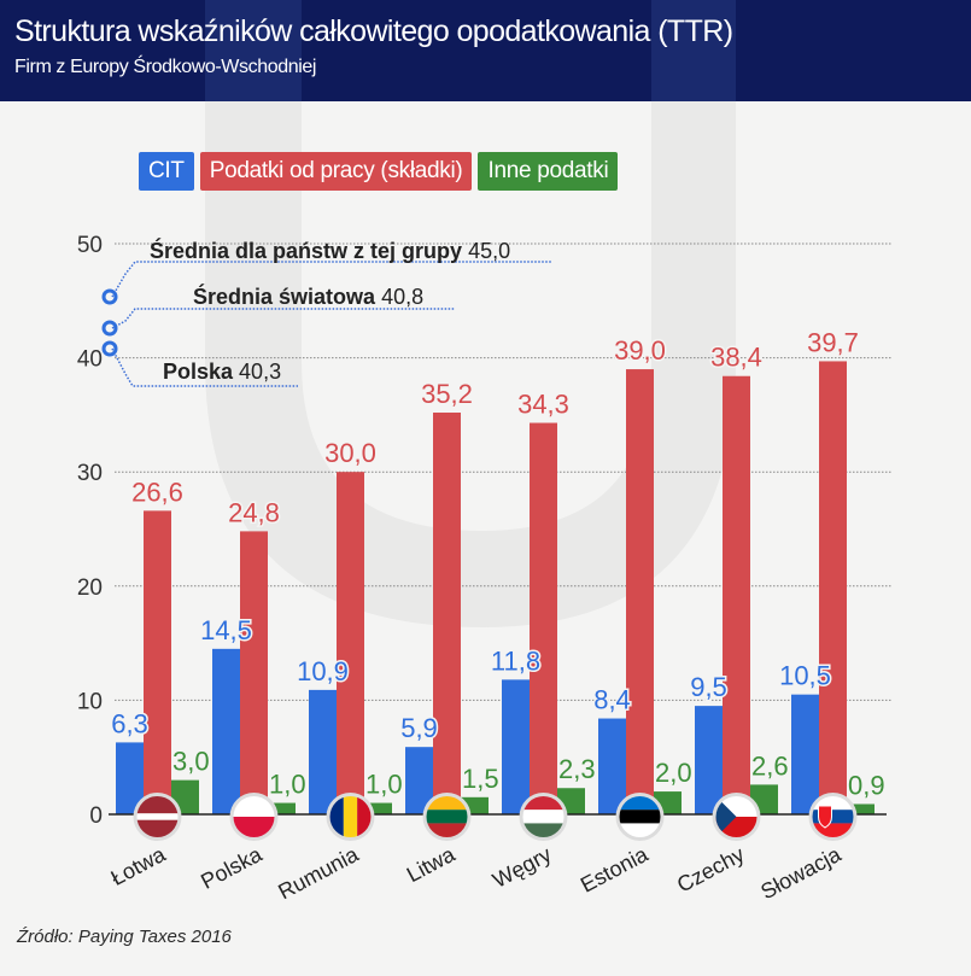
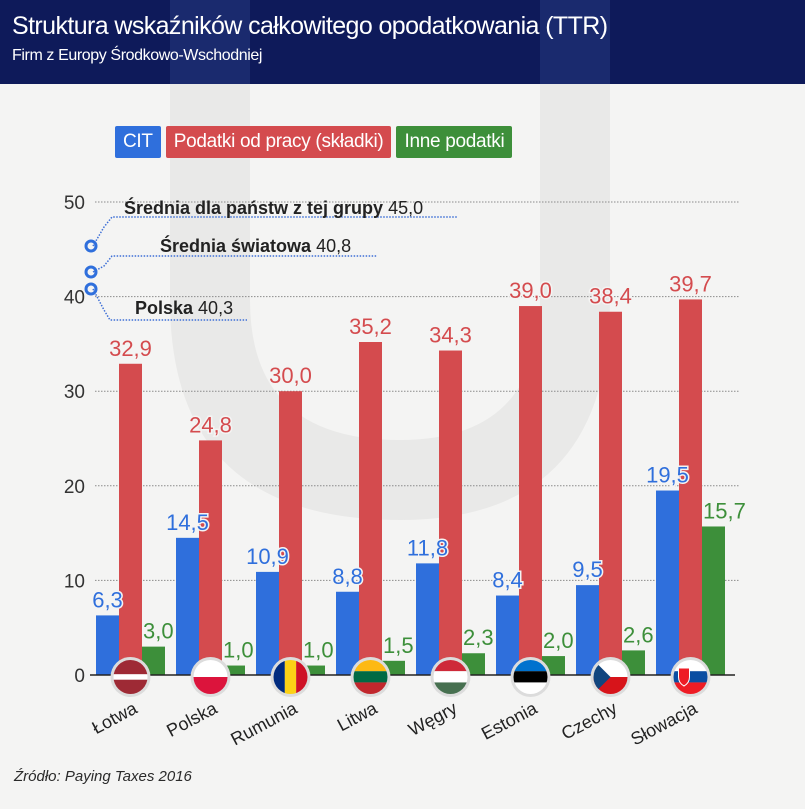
Podatki od pracy (składki)/Łotwa: 26,6 -> 32,9
CIT/Litwa: 5,9 -> 8,8
CIT/Słowacja: 10,5 -> 19,5
Inne podatki/Słowacja: 0,9 -> 15,7
